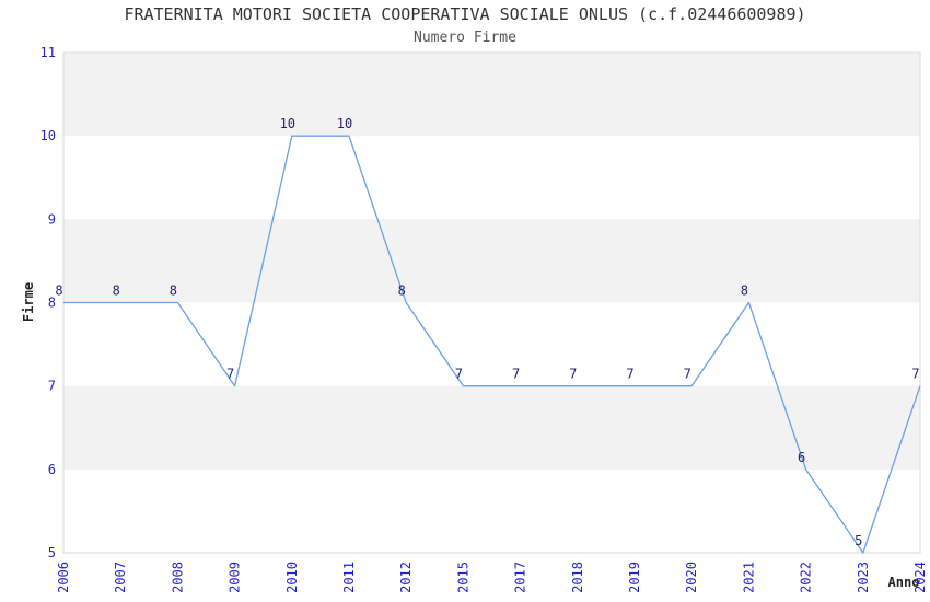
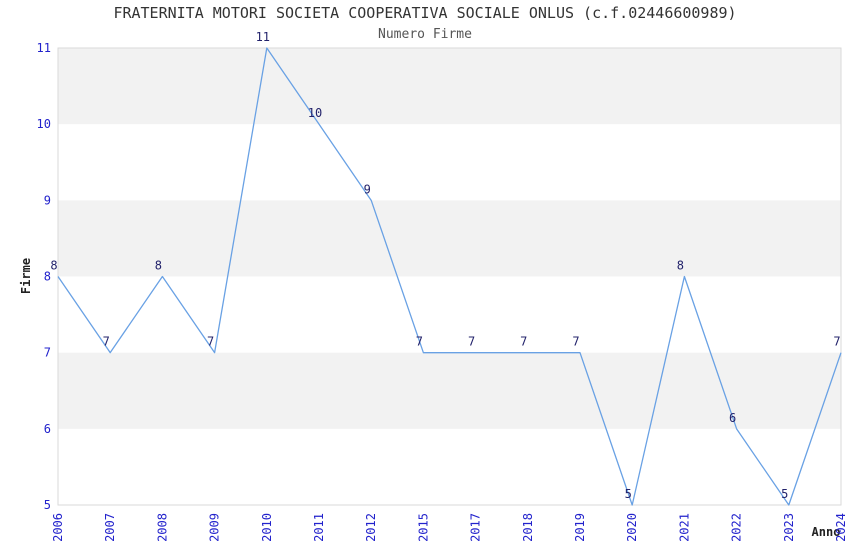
2007: 8 -> 7
2010: 10 -> 11
2012: 8 -> 9
2020: 7 -> 5
